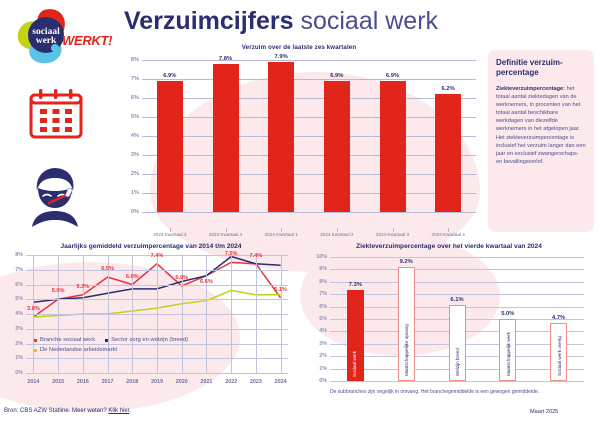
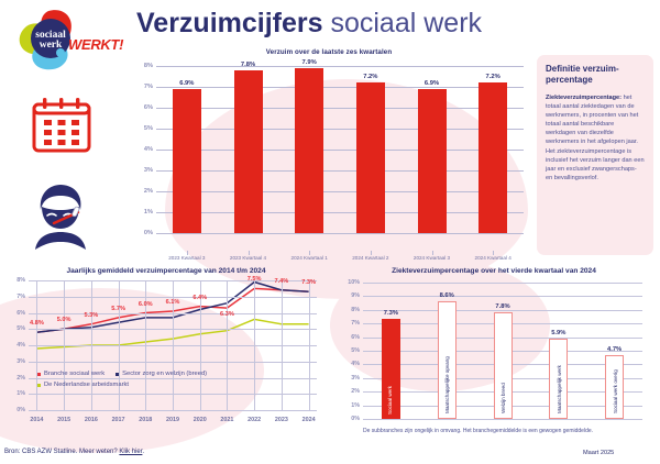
Verzuim over de laatste zes kwartalen/2024 Kwartaal 2: 6.9% -> 7.2%
Verzuim over de laatste zes kwartalen/2024 Kwartaal 4: 6.2% -> 7.2%
Jaarlijks gemiddeld verzuimpercentage van 2014 t/m 2024/Branche sociaal werk/2014: 3.8% -> 4.8%
Jaarlijks gemiddeld verzuimpercentage van 2014 t/m 2024/Branche sociaal werk/2017: 6.5% -> 5.7%
Jaarlijks gemiddeld verzuimpercentage van 2014 t/m 2024/Branche sociaal werk/2019: 7.4% -> 6.1%
Jaarlijks gemiddeld verzuimpercentage van 2014 t/m 2024/Branche sociaal werk/2020: 5.9% -> 6.4%
Jaarlijks gemiddeld verzuimpercentage van 2014 t/m 2024/Branche sociaal werk/2021: 6.6% -> 6.3%
Jaarlijks gemiddeld verzuimpercentage van 2014 t/m 2024/Branche sociaal werk/2024: 5.1% -> 7.3%
Ziekteverzuimpercentage over het vierde kwartaal van 2024/Maatschappelijke opvang: 9.2% -> 8.6%
Ziekteverzuimpercentage over het vierde kwartaal van 2024/Welzijn breed: 6.1% -> 7.8%
Ziekteverzuimpercentage over het vierde kwartaal van 2024/Maatschappelijk werk: 5.0% -> 5.9%
